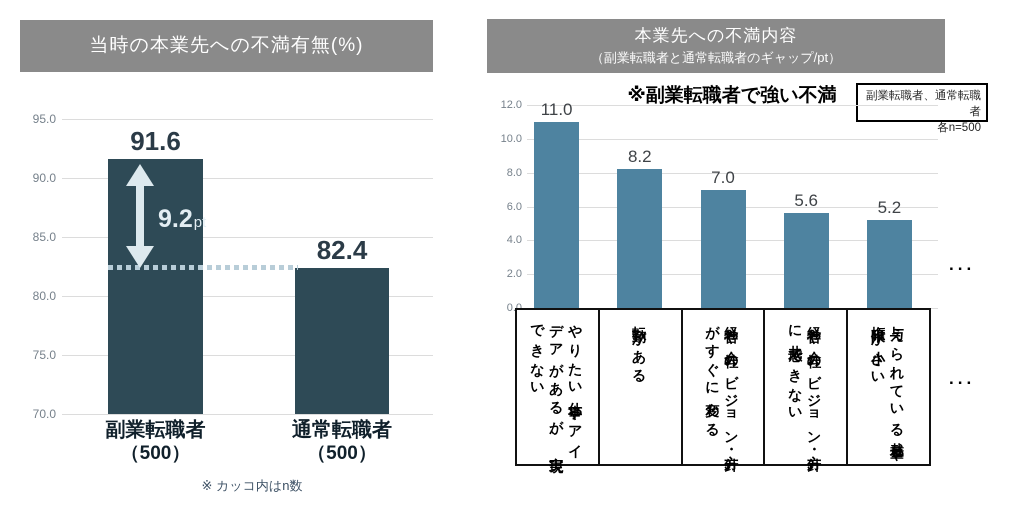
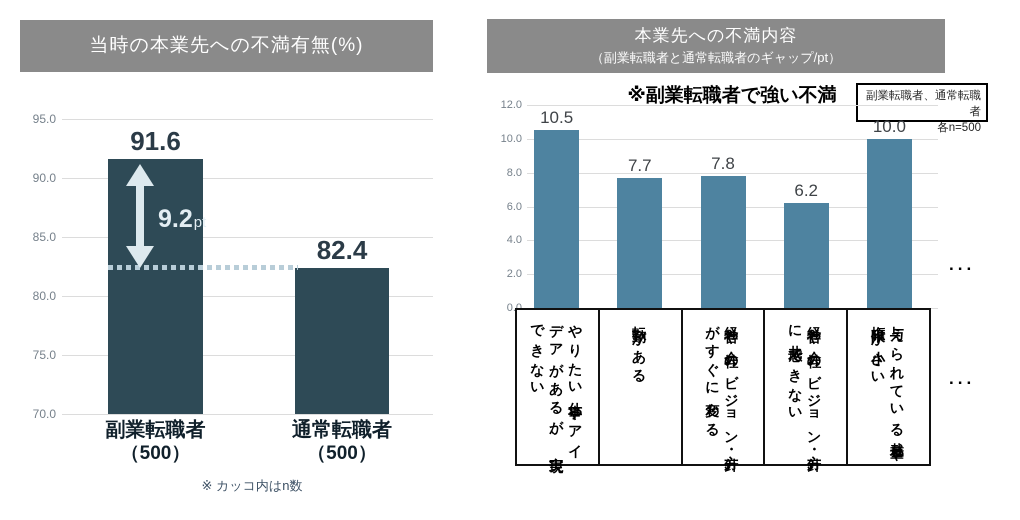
本業先への不満内容（副業転職者と通常転職者のギャップ/pt）/やりたい仕事やアイデアがあるが、実現できない: 11.0 -> 10.5
本業先への不満内容（副業転職者と通常転職者のギャップ/pt）/転勤がある: 8.2 -> 7.7
本業先への不満内容（副業転職者と通常転職者のギャップ/pt）/経営や会社のビジョン・方針がすぐに変わる: 7.0 -> 7.8
本業先への不満内容（副業転職者と通常転職者のギャップ/pt）/経営や会社のビジョン・方針に共感できない: 5.6 -> 6.2
本業先への不満内容（副業転職者と通常転職者のギャップ/pt）/与えられている裁量や権限が小さい: 5.2 -> 10.0
